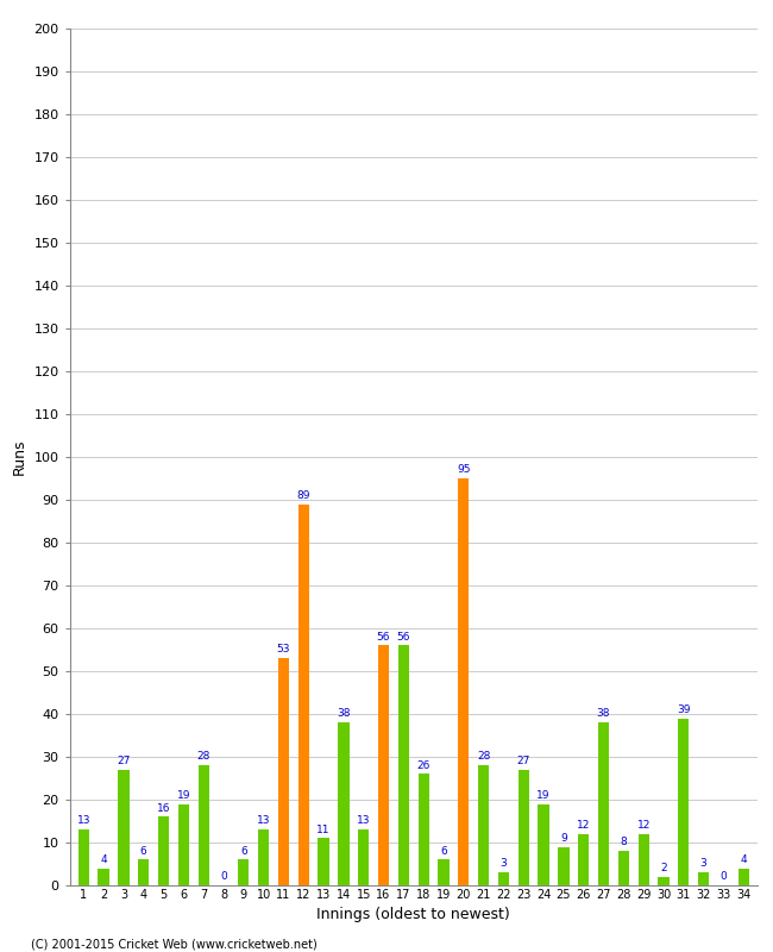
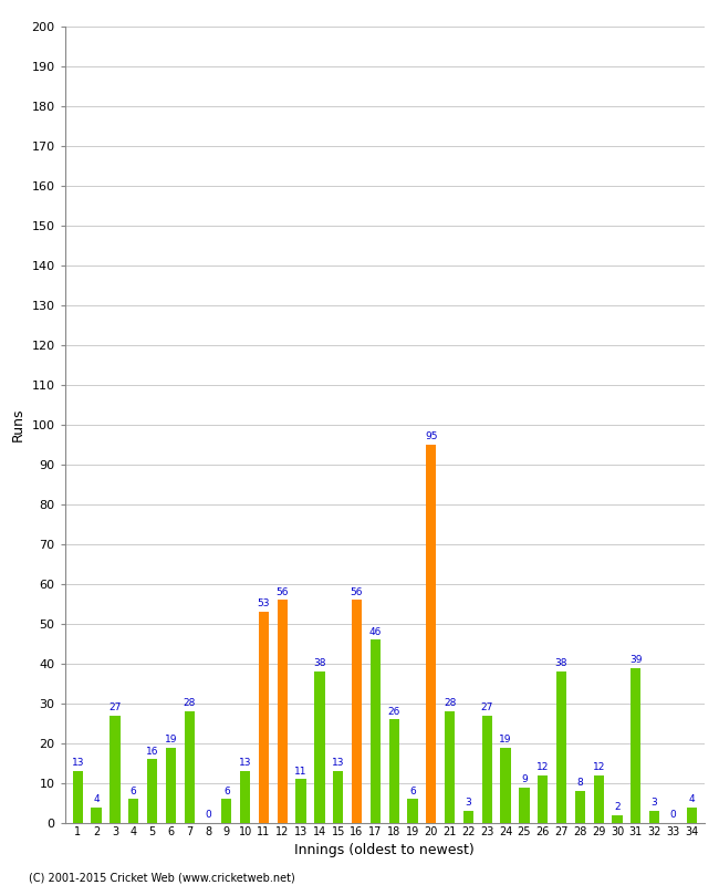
12: 89 -> 56
17: 56 -> 46
